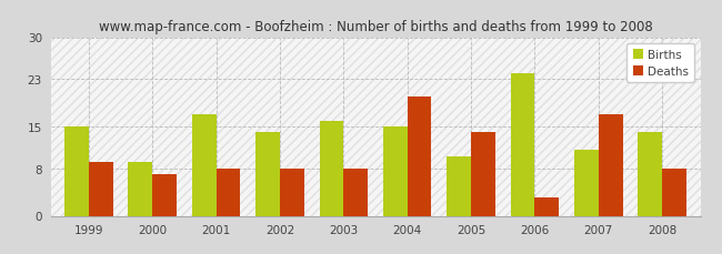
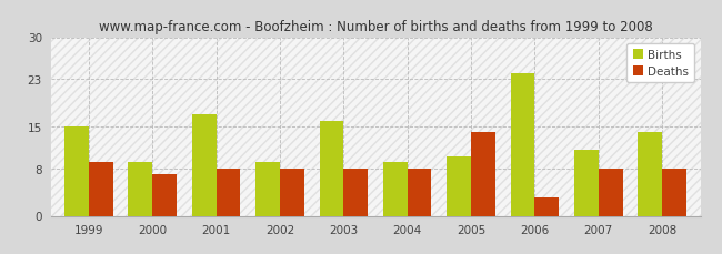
Births/2002: 14 -> 9
Births/2004: 15 -> 9
Deaths/2004: 20 -> 8
Deaths/2007: 17 -> 8
